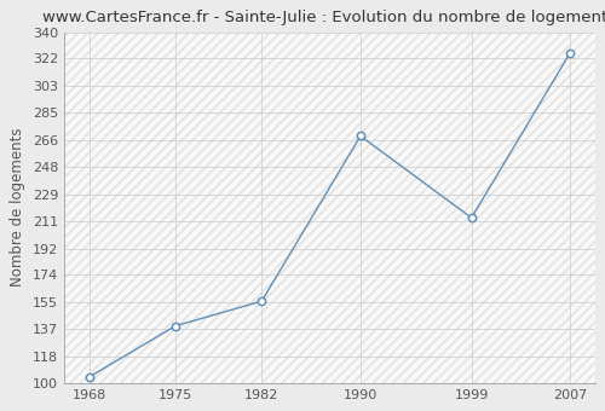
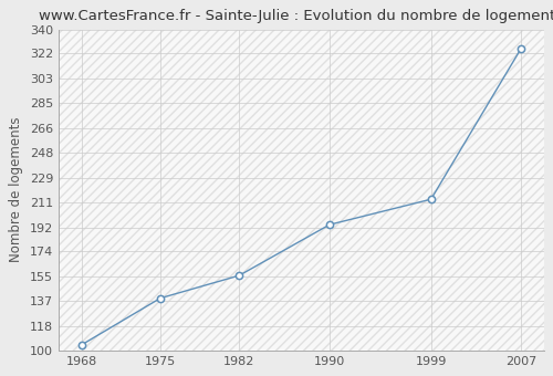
1990: 269 -> 194
